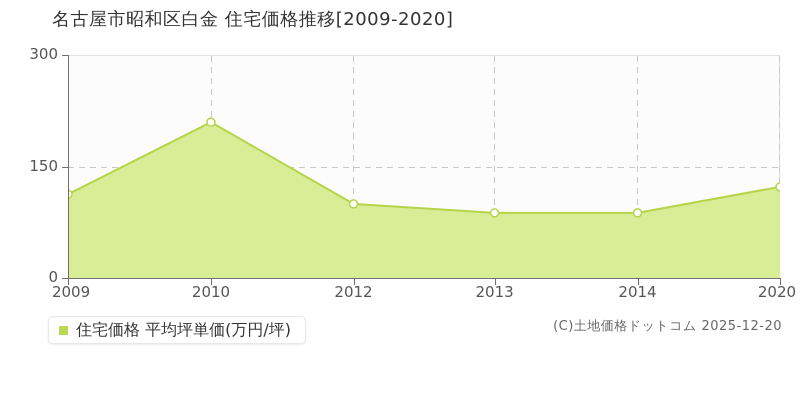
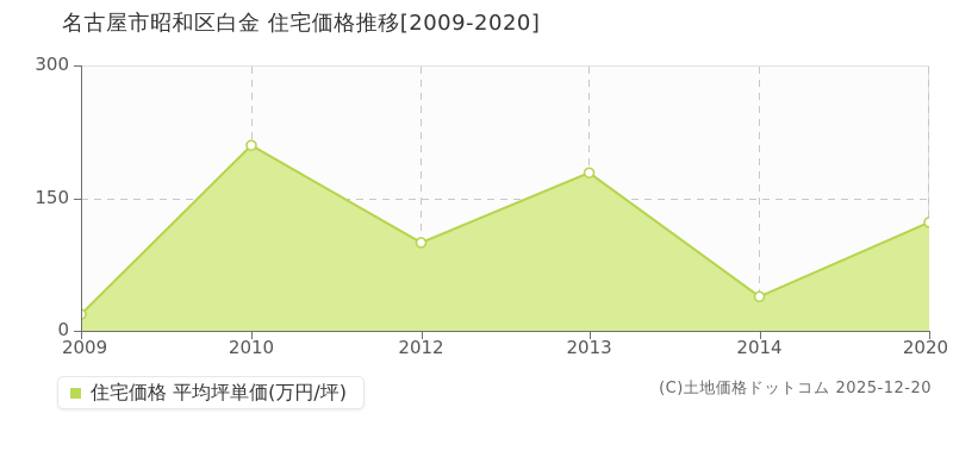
2009: 110 -> 20
2013: 90 -> 180
2014: 90 -> 40
